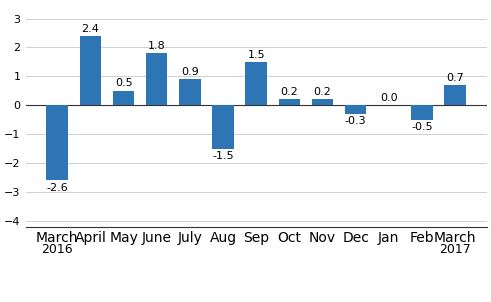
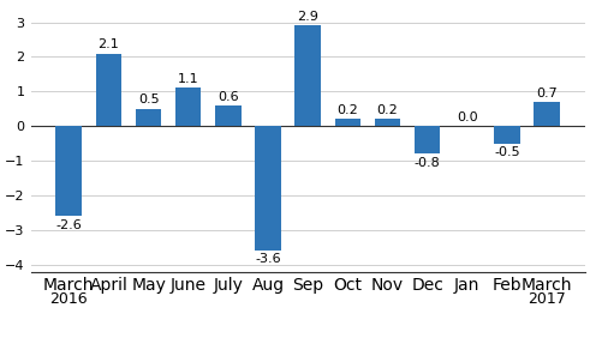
April: 2.4 -> 2.1
June: 1.8 -> 1.1
July: 0.9 -> 0.6
Aug: -1.5 -> -3.6
Sep: 1.5 -> 2.9
Dec: -0.3 -> -0.8
